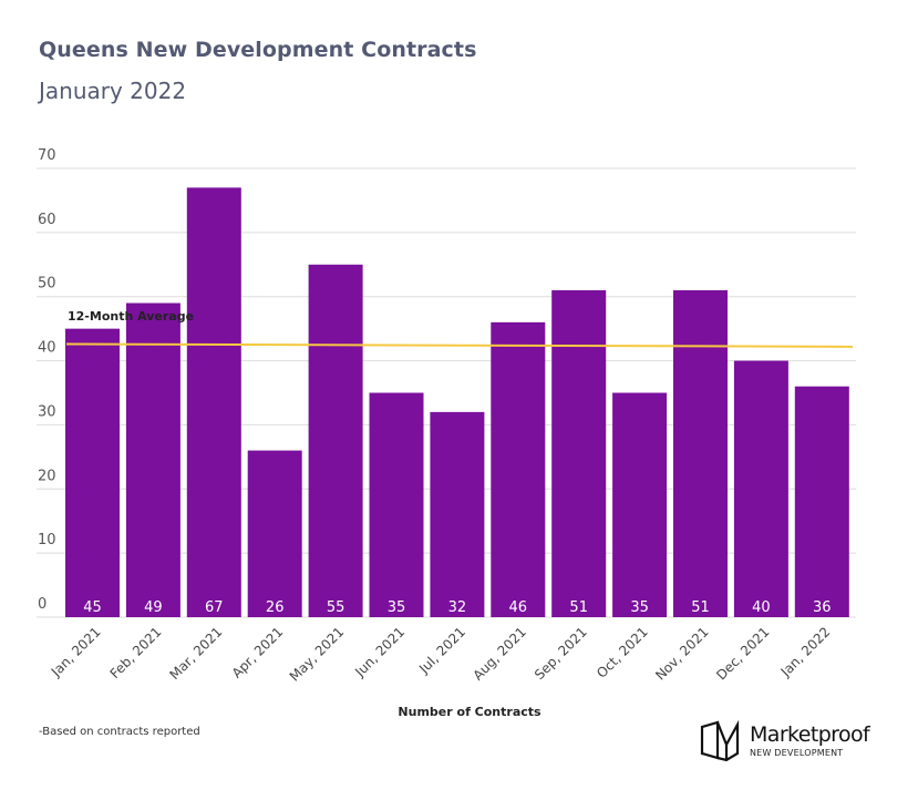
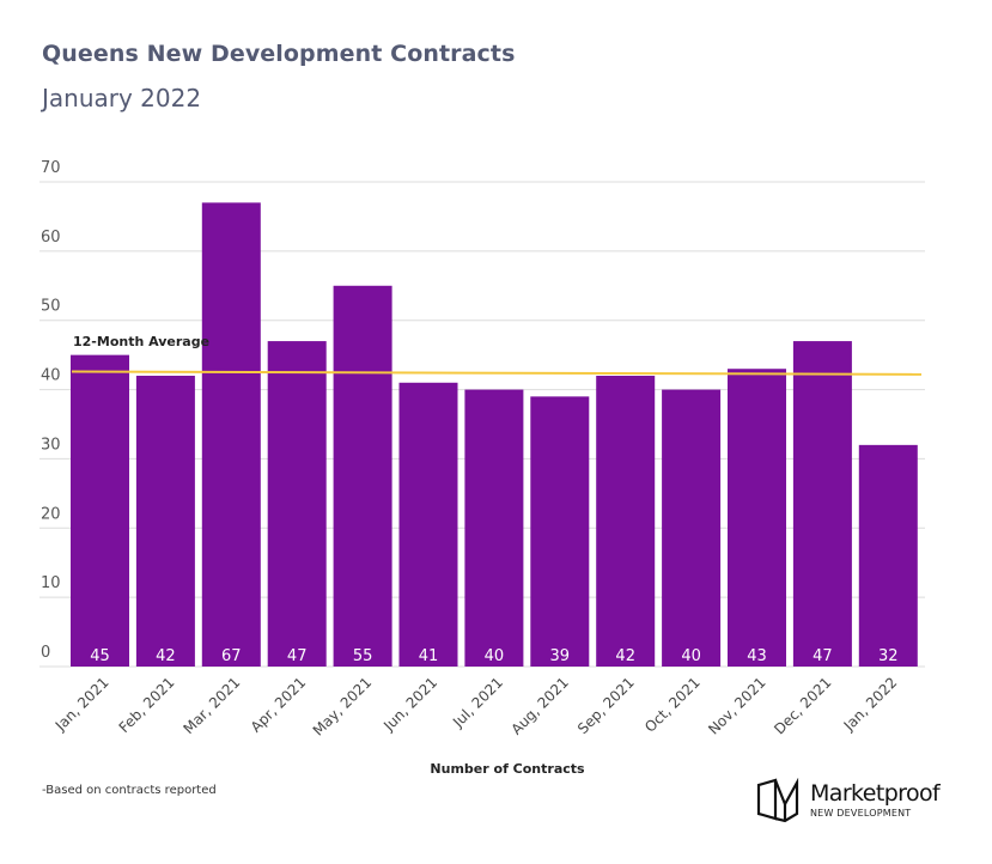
Feb, 2021: 49 -> 42
Apr, 2021: 26 -> 47
Jun, 2021: 35 -> 41
Jul, 2021: 32 -> 40
Aug, 2021: 46 -> 39
Sep, 2021: 51 -> 42
Oct, 2021: 35 -> 40
Nov, 2021: 51 -> 43
Dec, 2021: 40 -> 47
Jan, 2022: 36 -> 32
